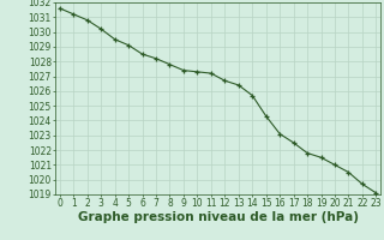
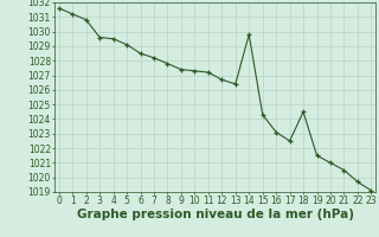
3: 1030.2 -> 1029.6
14: 1025.7 -> 1029.8
18: 1021.8 -> 1024.5
